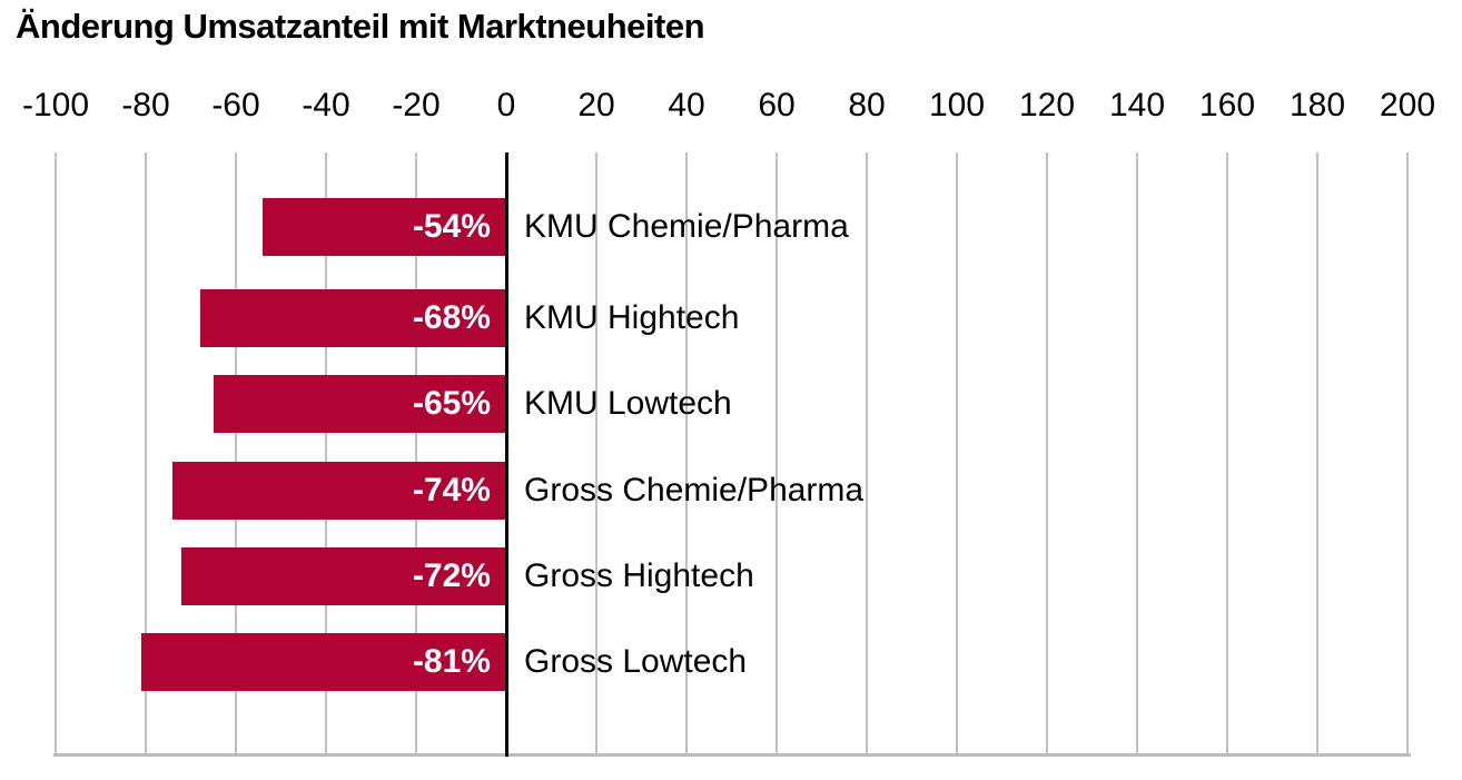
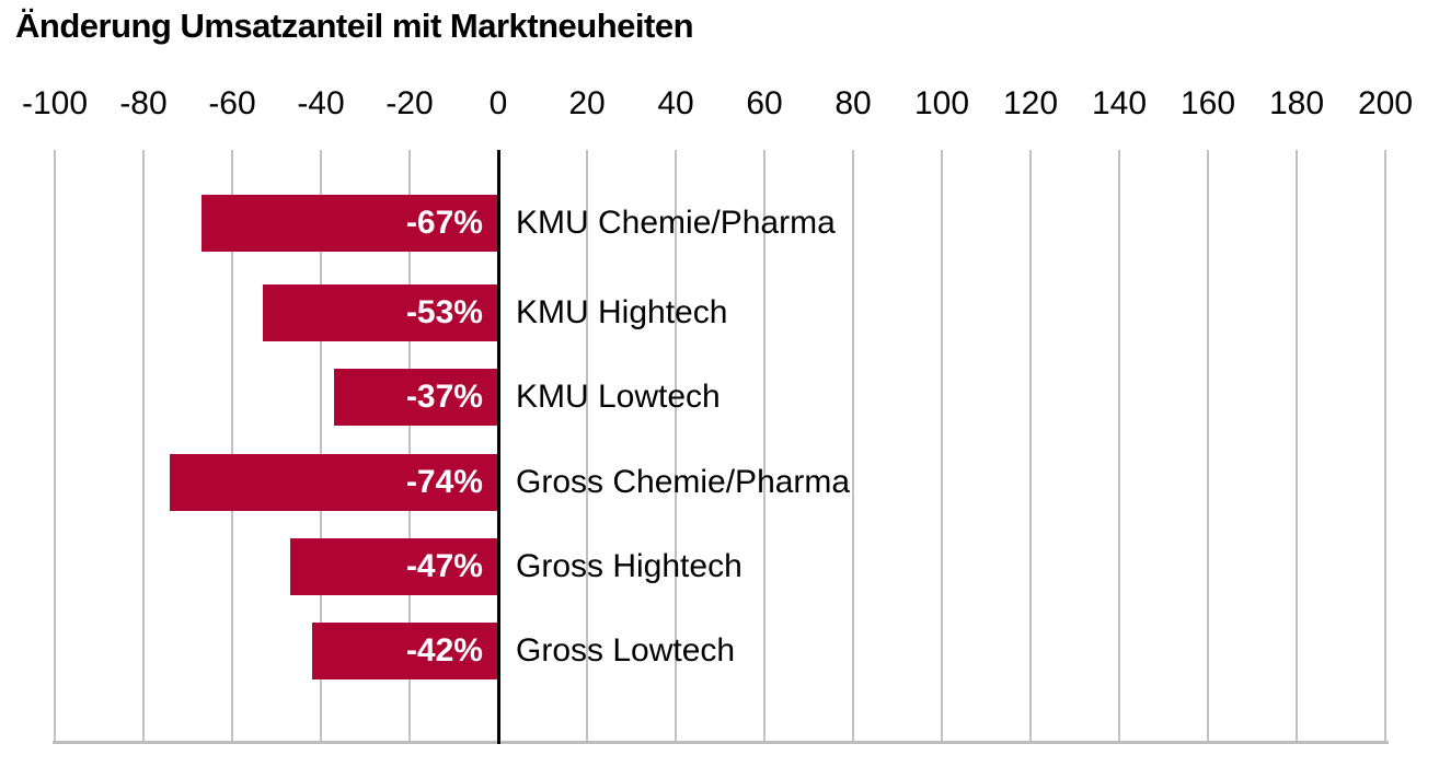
KMU Chemie/Pharma: -54% -> -67%
KMU Hightech: -68% -> -53%
KMU Lowtech: -65% -> -37%
Gross Hightech: -72% -> -47%
Gross Lowtech: -81% -> -42%
